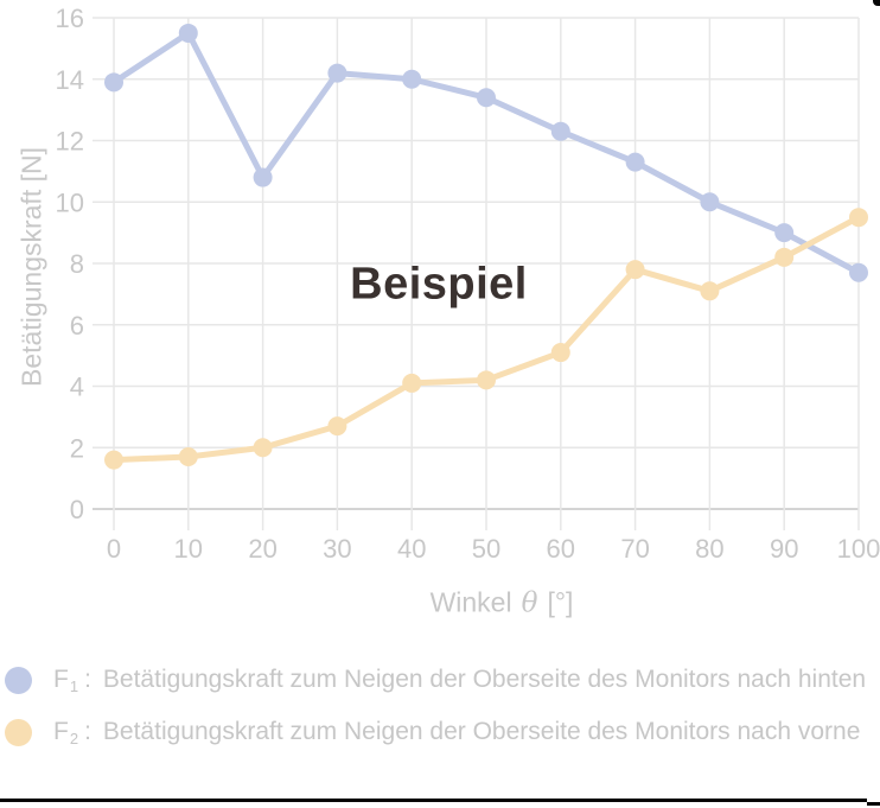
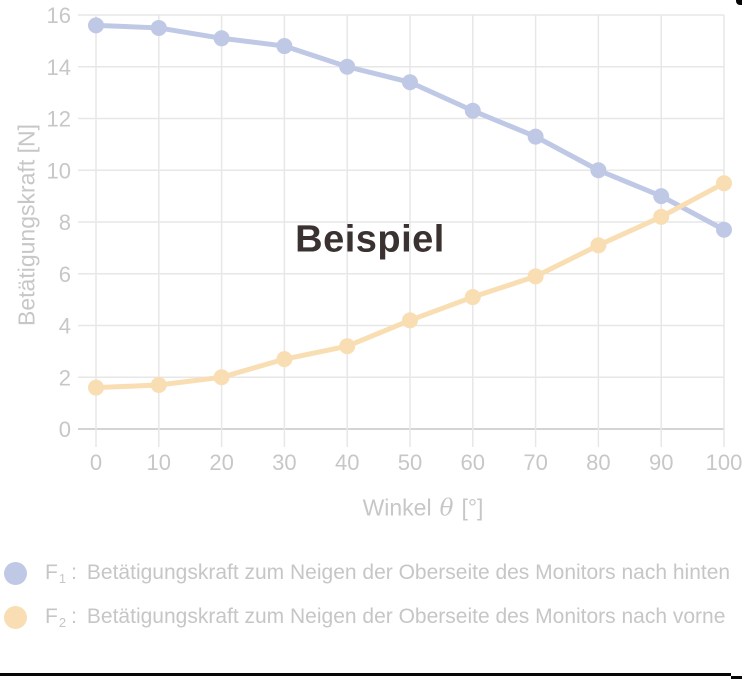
F1/0: 13.9 -> 15.6
F1/20: 10.8 -> 15.1
F1/30: 14.2 -> 14.8
F2/40: 4.1 -> 3.2
F2/70: 7.8 -> 5.9
